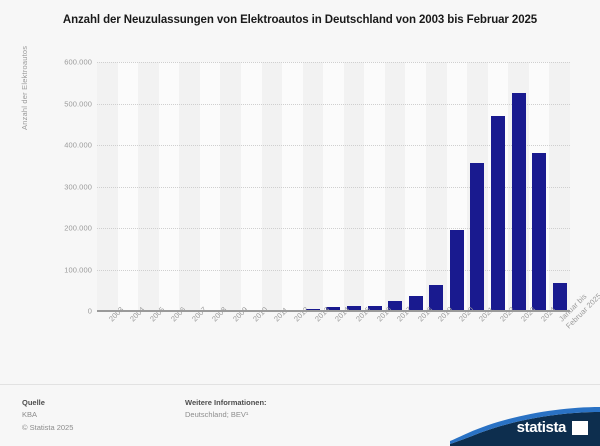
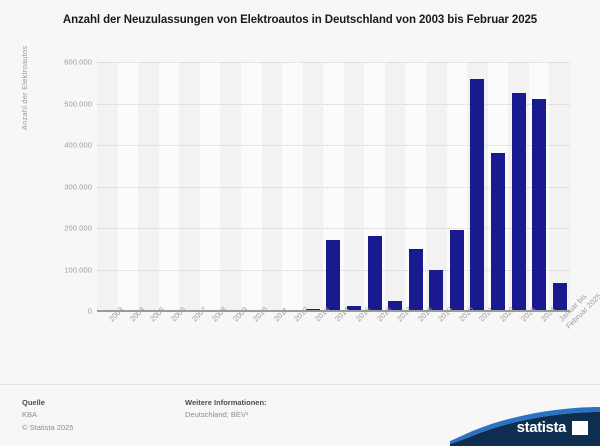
2014: 10000 -> 170000
2016: 10000 -> 180000
2018: 40000 -> 150000
2019: 60000 -> 100000
2021: 360000 -> 560000
2022: 470000 -> 380000
2024: 380000 -> 510000
